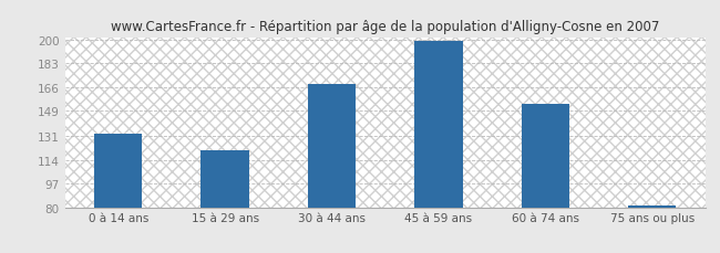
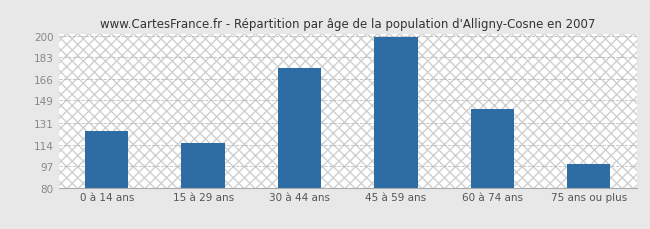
0 à 14 ans: 133 -> 125
15 à 29 ans: 121 -> 115
30 à 44 ans: 168 -> 175
60 à 74 ans: 154 -> 142
75 ans ou plus: 81 -> 99
